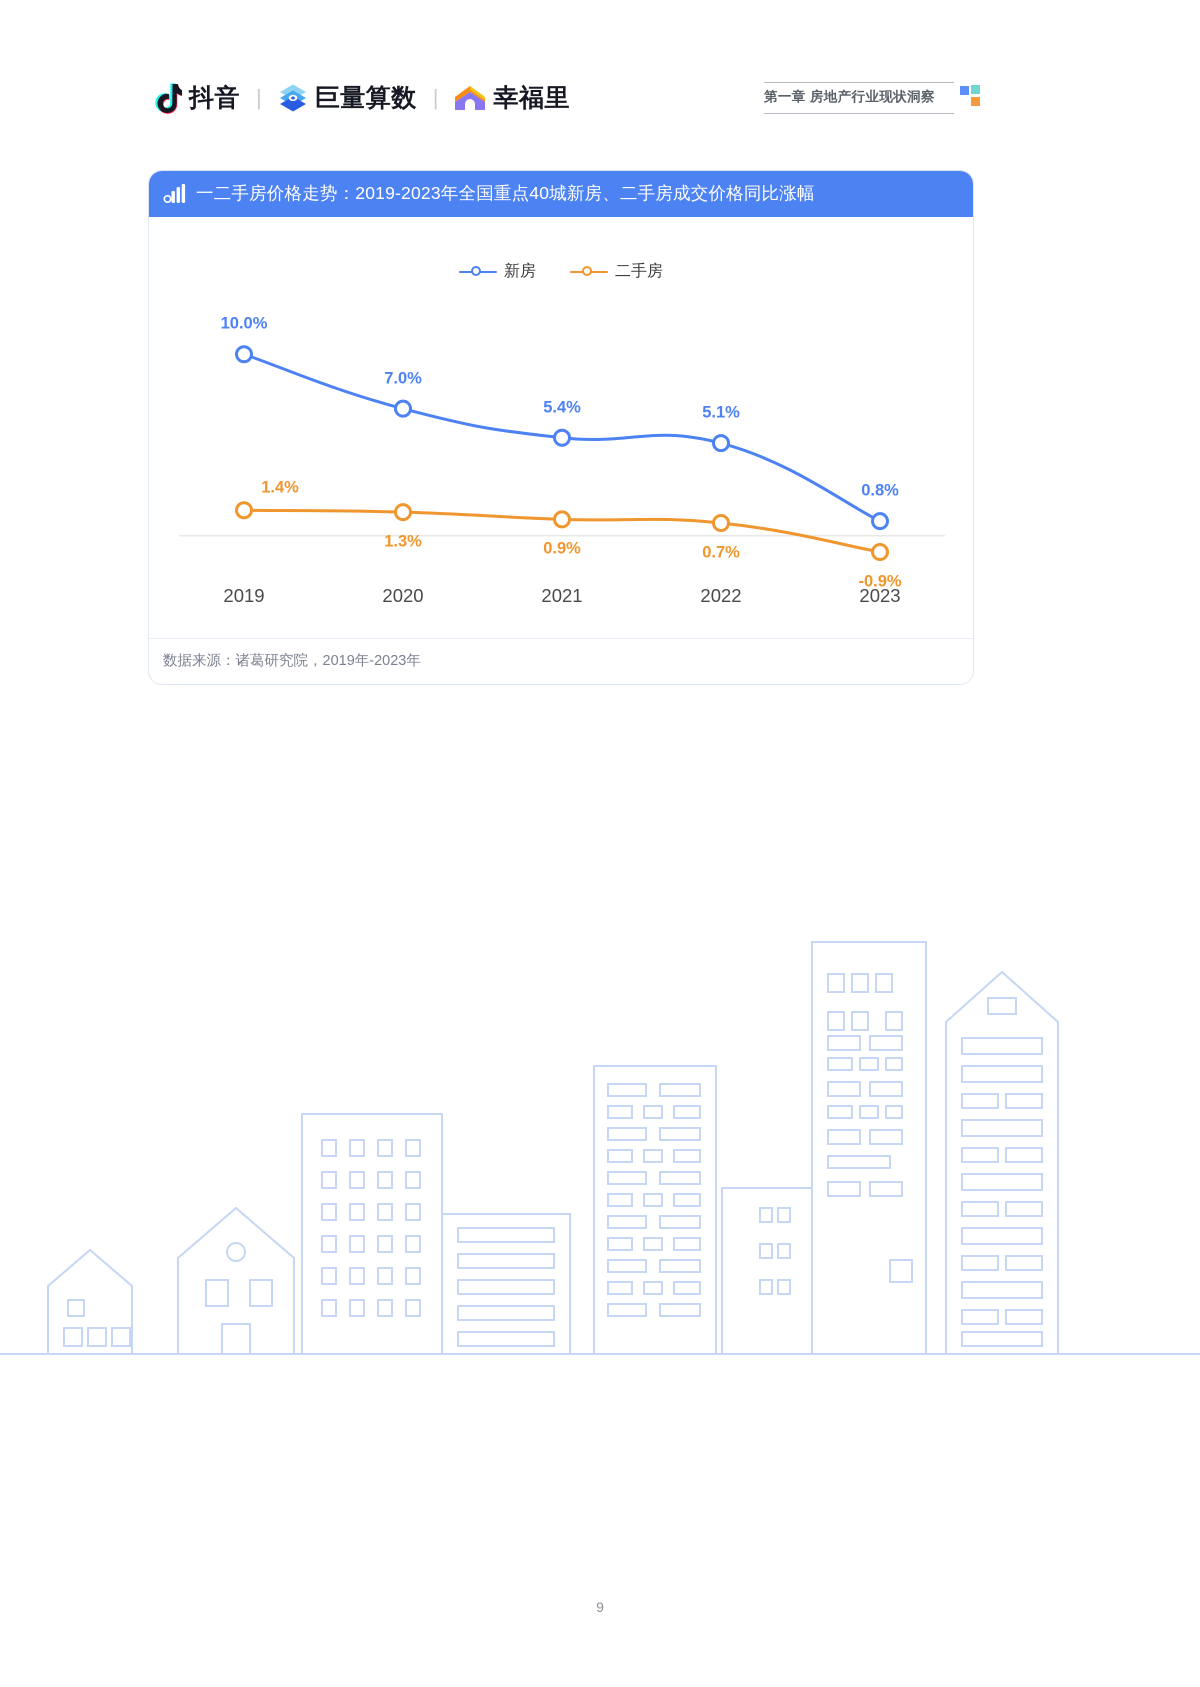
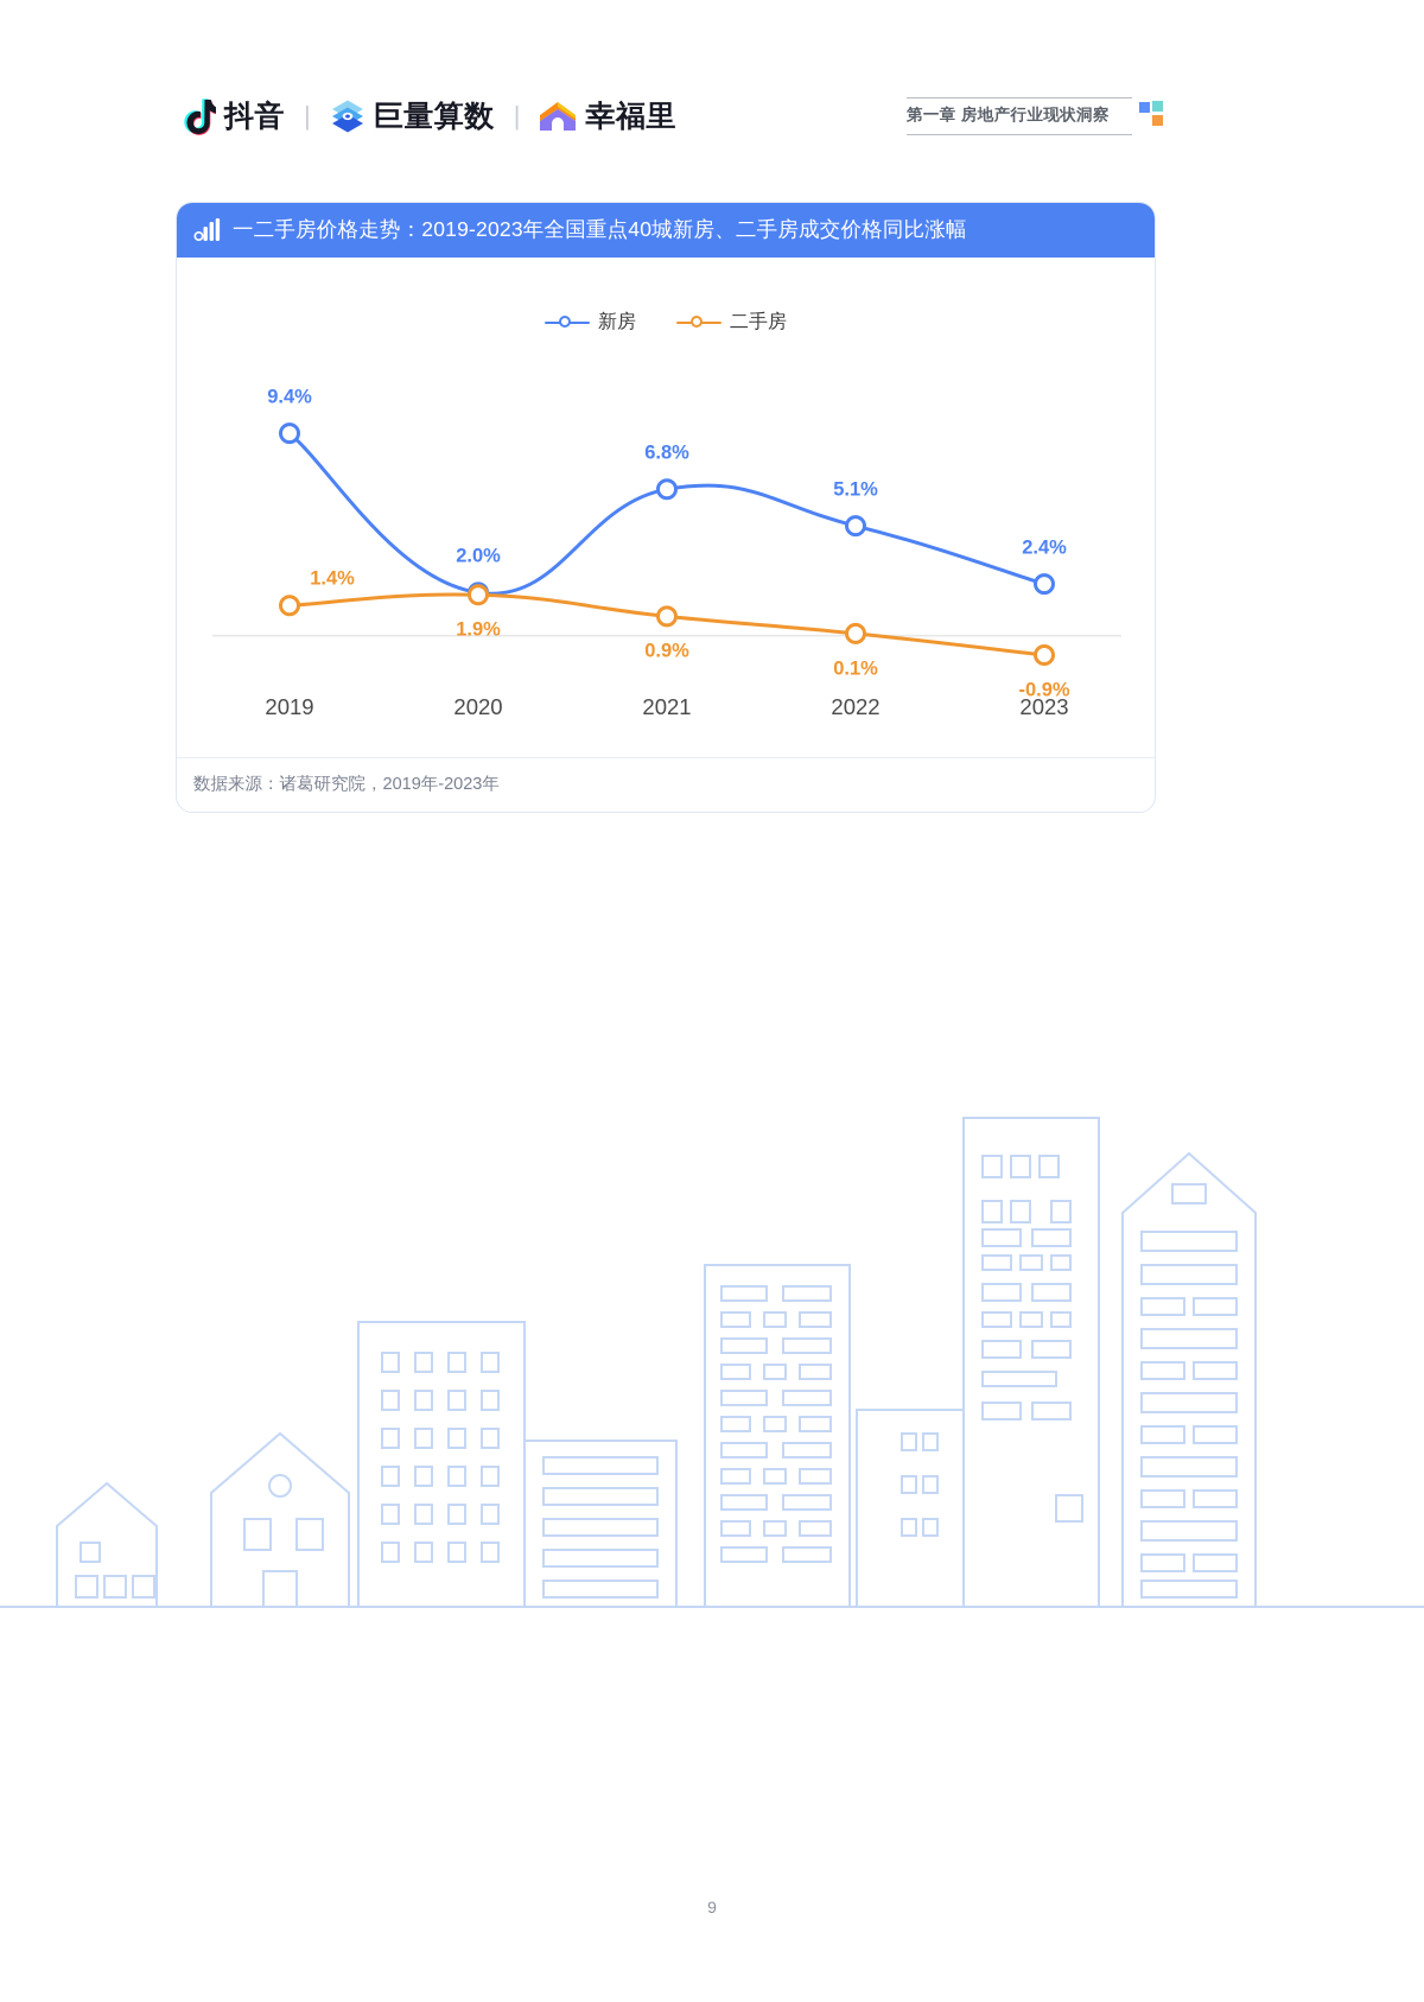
新房/2019: 10.0% -> 9.4%
新房/2020: 7.0% -> 2.0%
二手房/2020: 1.3% -> 1.9%
新房/2021: 5.4% -> 6.8%
二手房/2022: 0.7% -> 0.1%
新房/2023: 0.8% -> 2.4%
